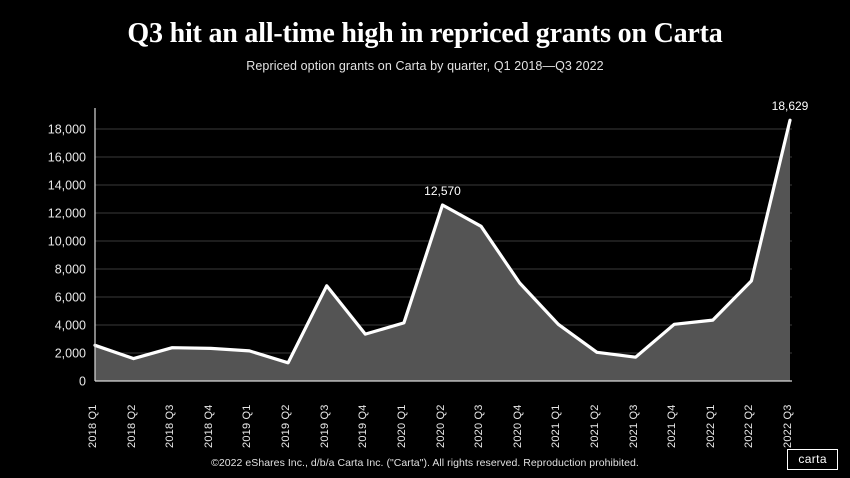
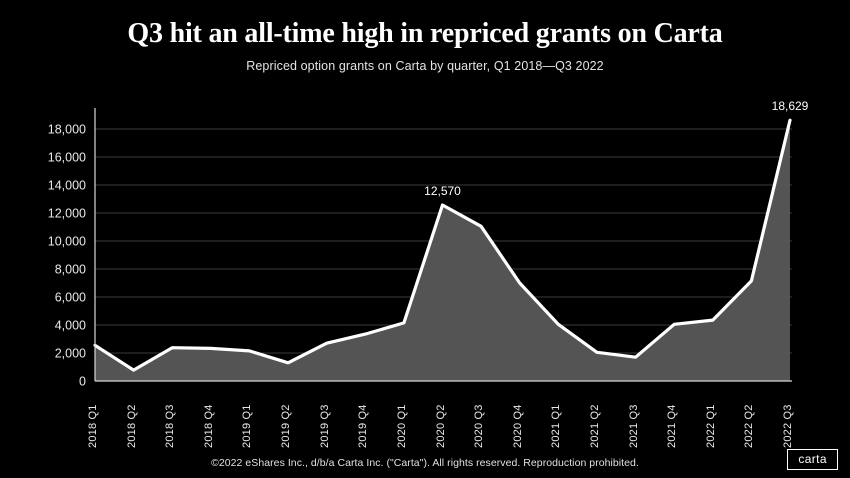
2018 Q2: 1600 -> 800
2019 Q3: 6800 -> 2700
